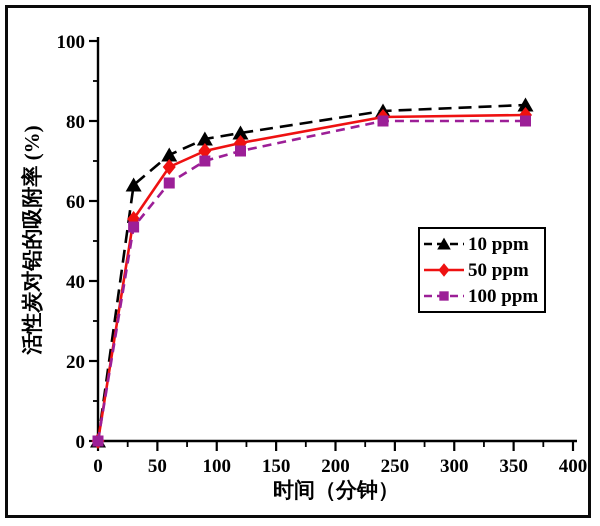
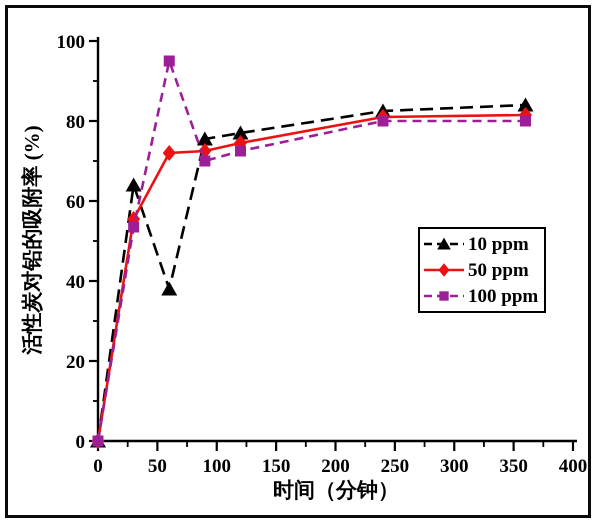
10 ppm/60: 72 -> 38
50 ppm/60: 68 -> 72
100 ppm/60: 64 -> 95
